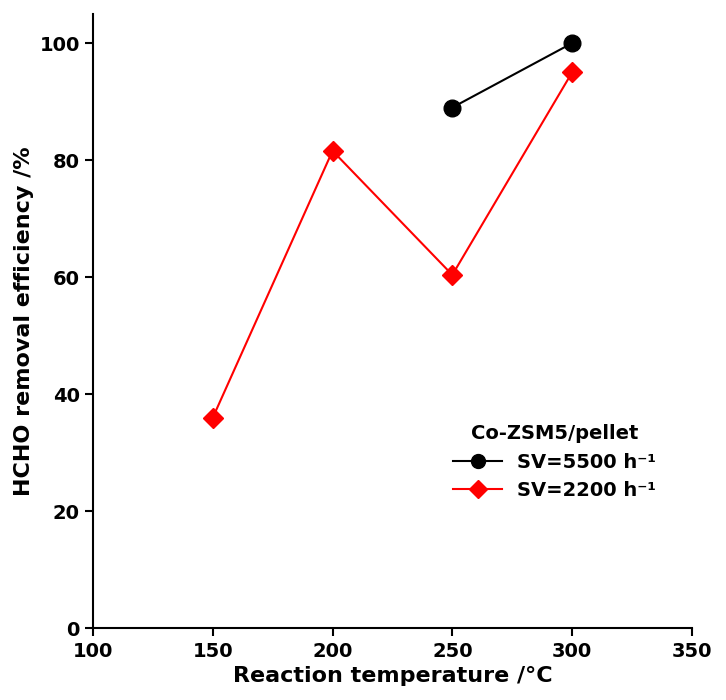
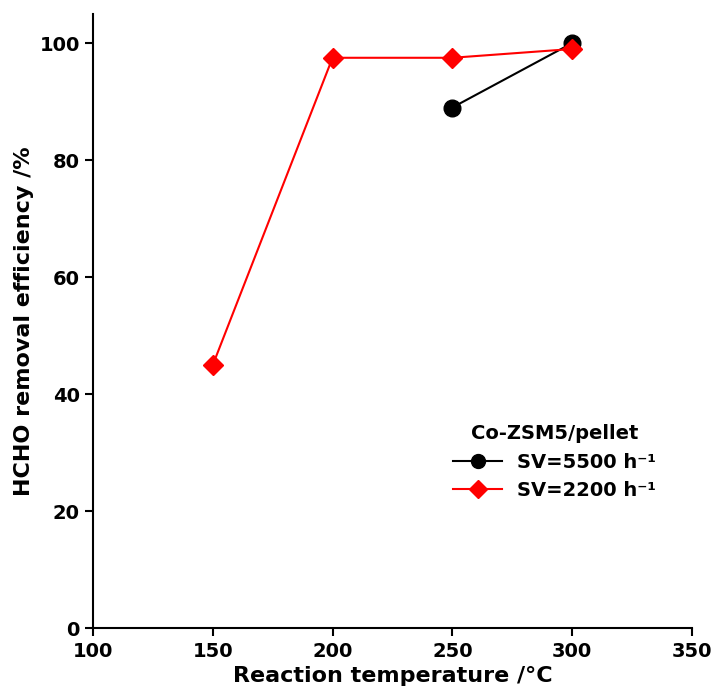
150: 36.0 -> 45.0
200: 81.6 -> 97.5
250: 60.4 -> 97.5
300: 95.0 -> 99.0
